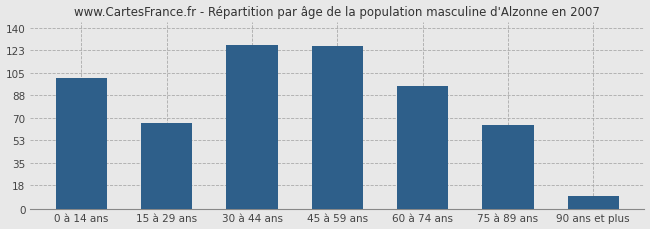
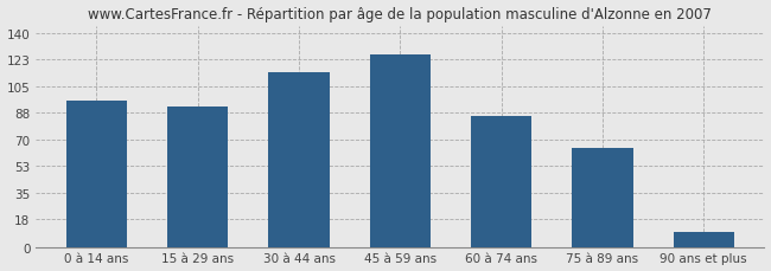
0 à 14 ans: 101 -> 96
15 à 29 ans: 66 -> 92
30 à 44 ans: 127 -> 114
60 à 74 ans: 95 -> 86
